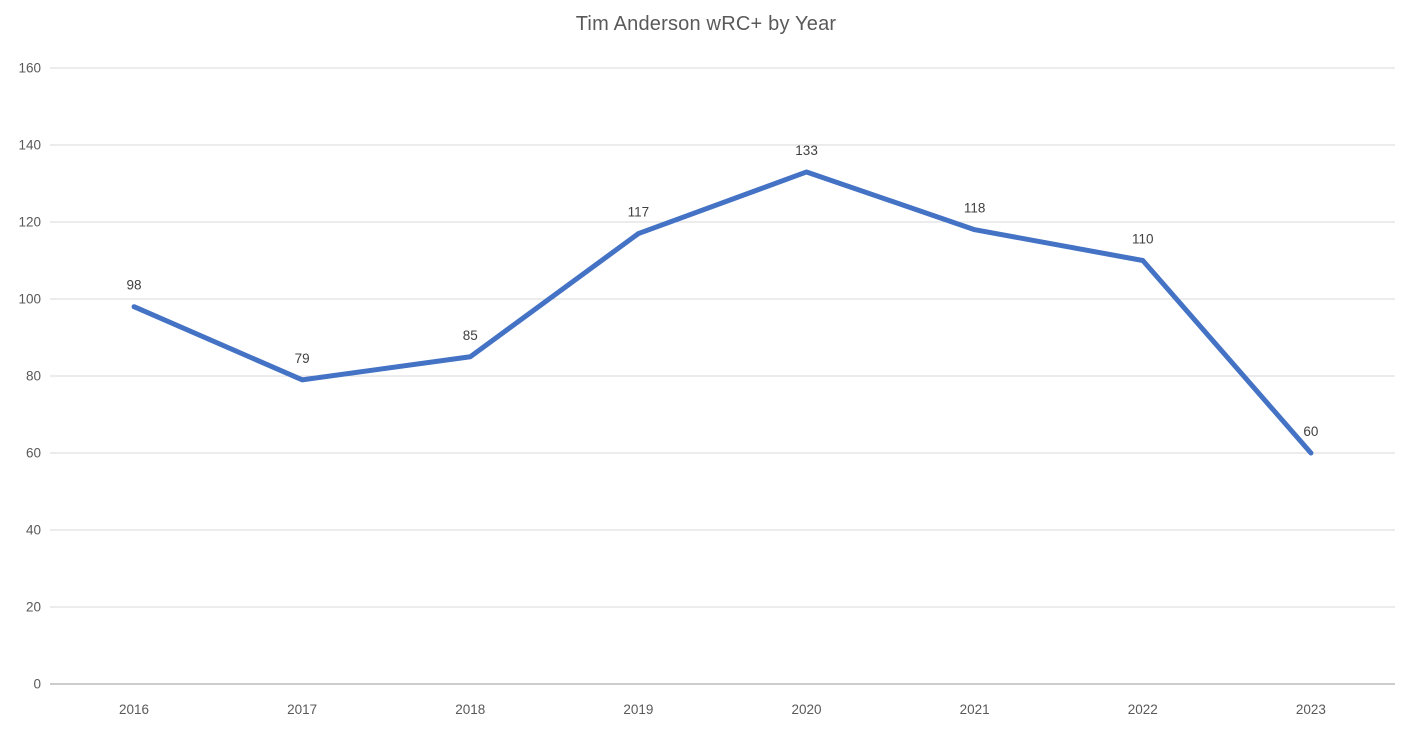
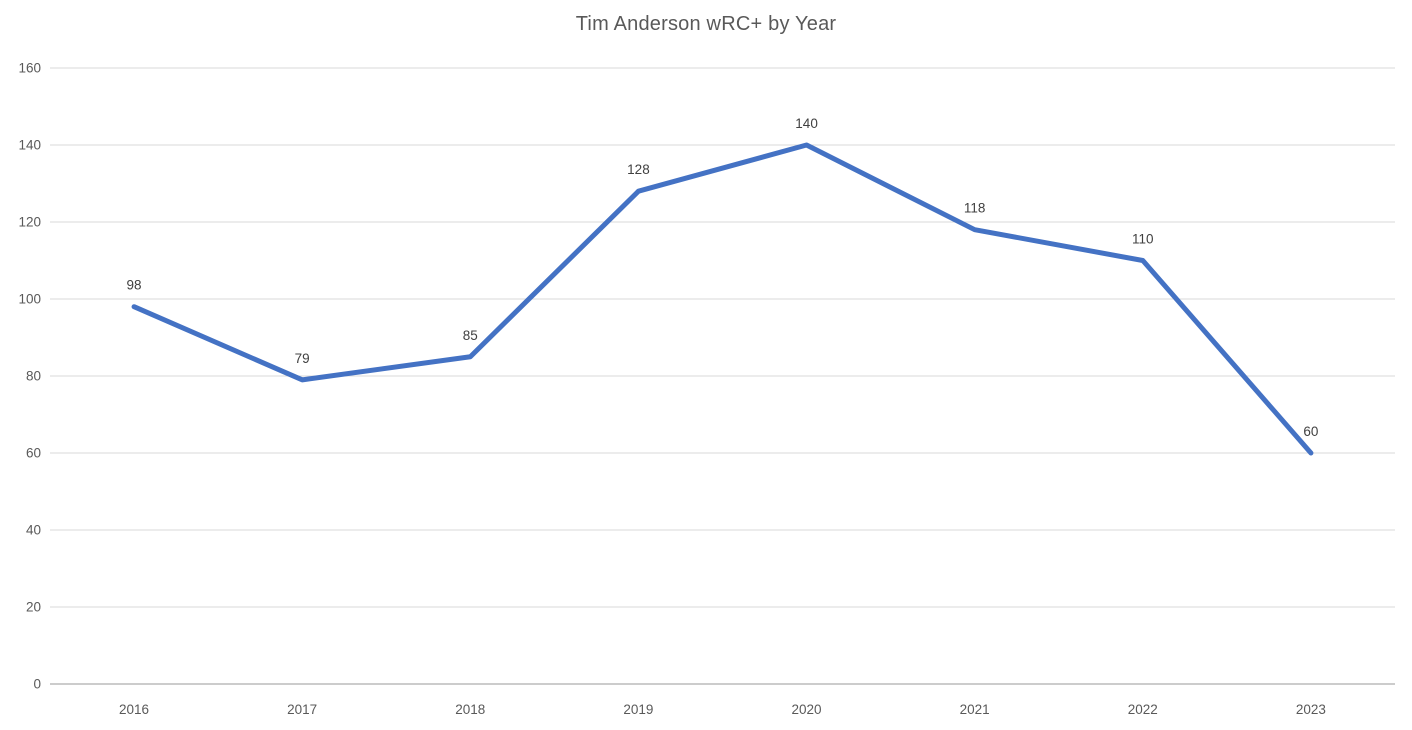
2019: 117 -> 128
2020: 133 -> 140
